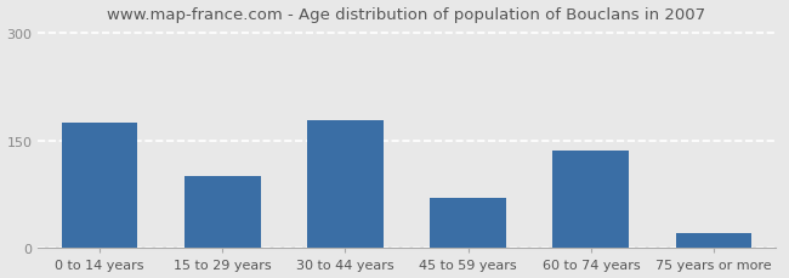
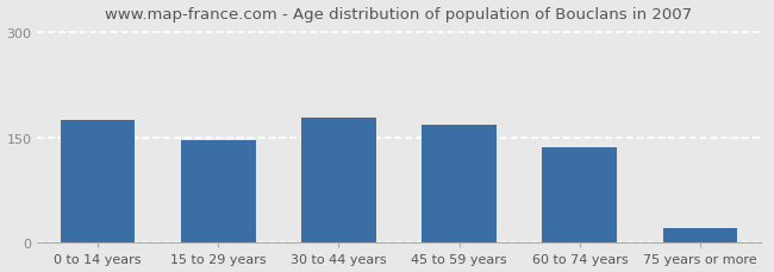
15 to 29 years: 100 -> 147
45 to 59 years: 70 -> 169
